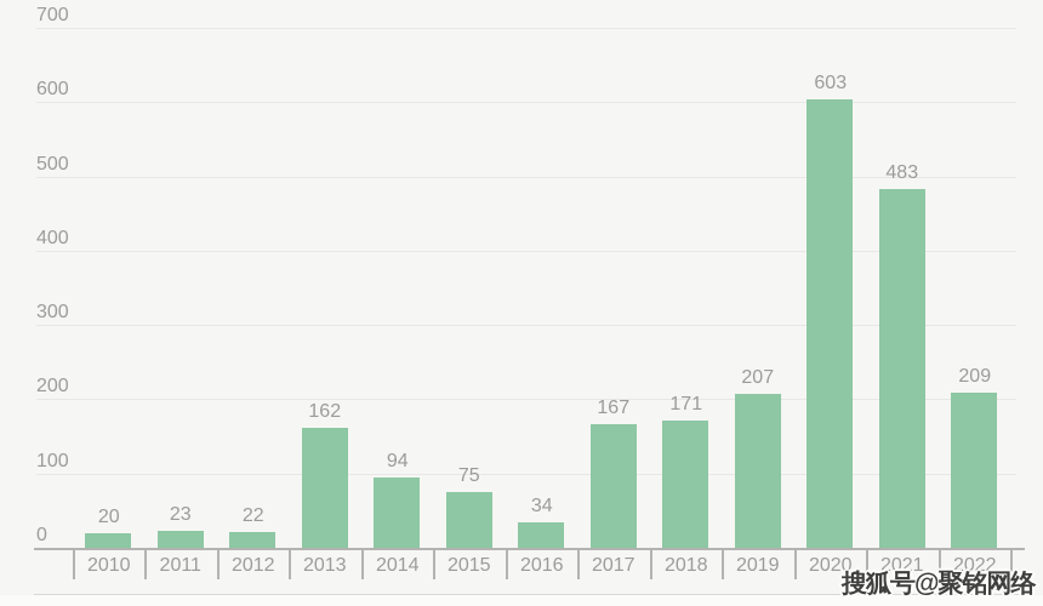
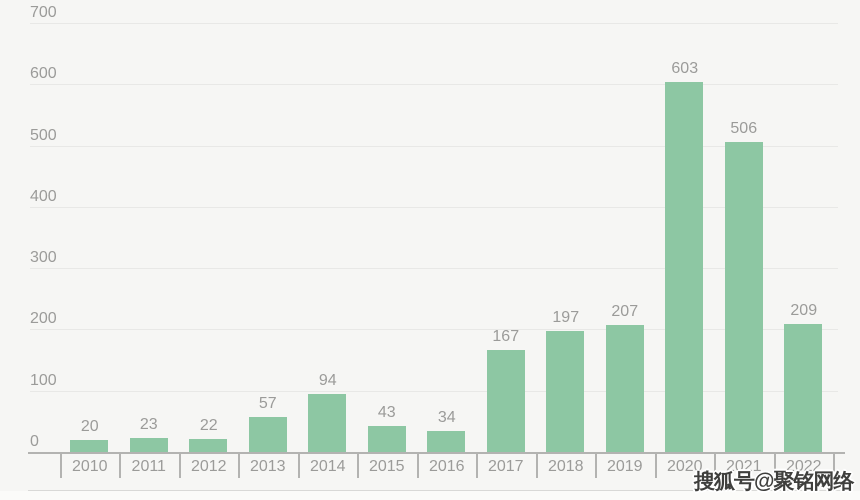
2013: 162 -> 57
2015: 75 -> 43
2018: 171 -> 197
2021: 483 -> 506
